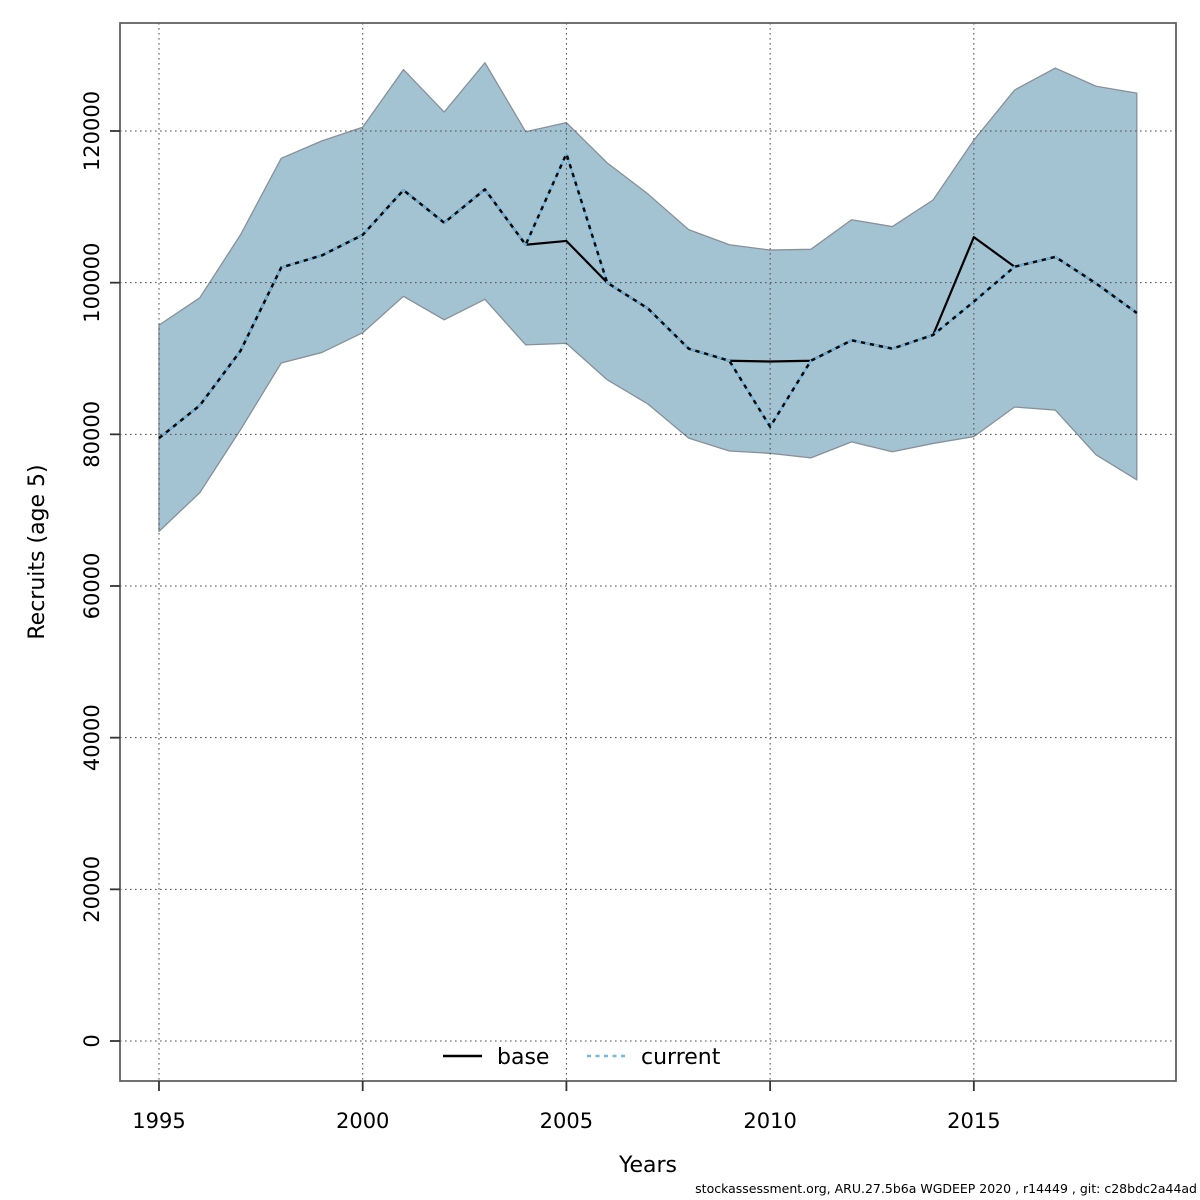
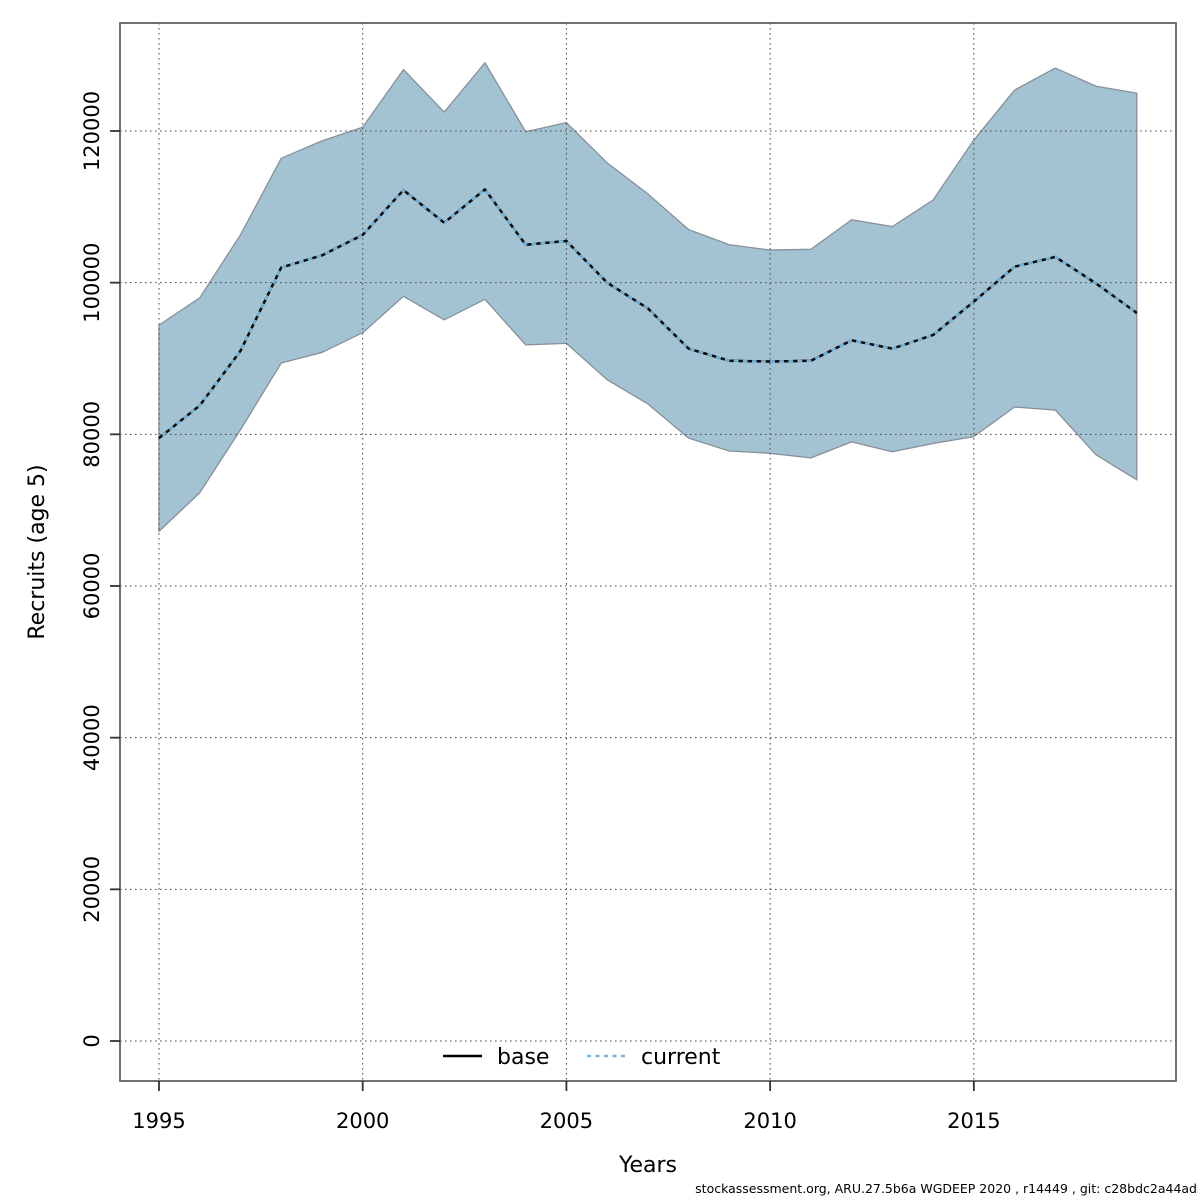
current/2005: 117000 -> 106000
current/2010: 81000 -> 90000
base/2015: 106000 -> 98000
